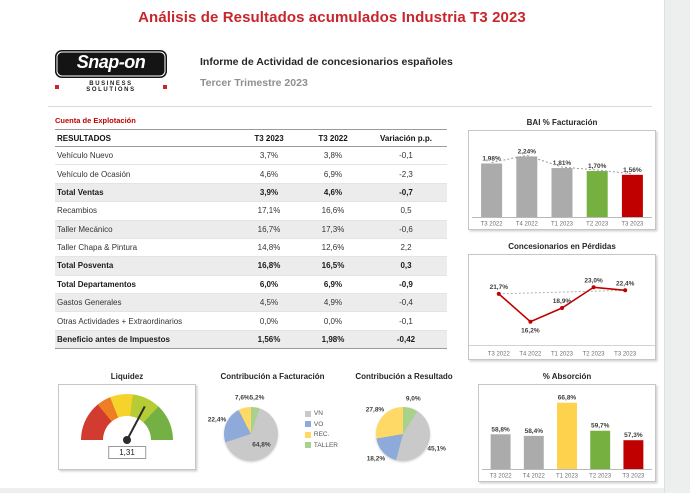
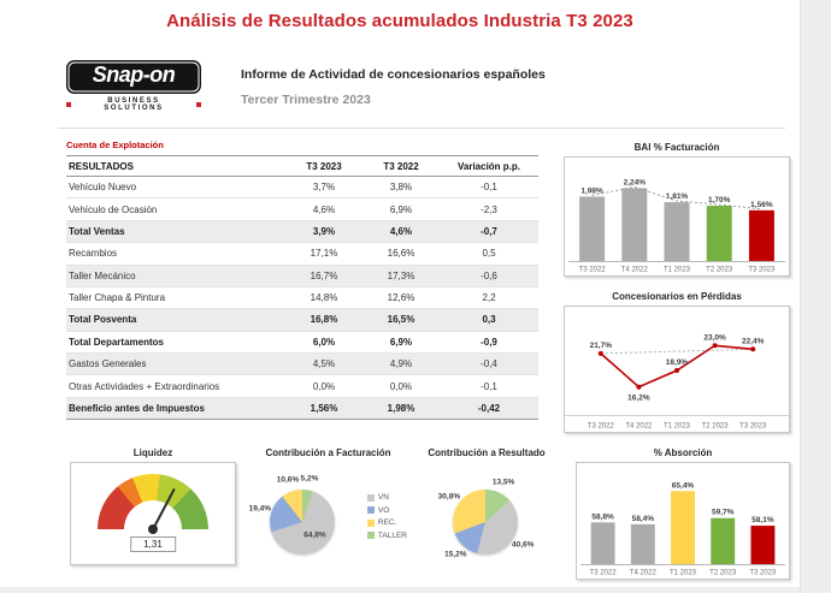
Contribución a Facturación/VO: 22,4% -> 19,4%
Contribución a Facturación/REC.: 7,6% -> 10,6%
Contribución a Resultado/TALLER: 9,0% -> 13,5%
Contribución a Resultado/VN: 45,1% -> 40,6%
Contribución a Resultado/VO: 18,2% -> 15,2%
Contribución a Resultado/REC.: 27,8% -> 30,8%
% Absorción/T1 2023: 66,8% -> 65,4%
% Absorción/T3 2023: 57,3% -> 58,1%
